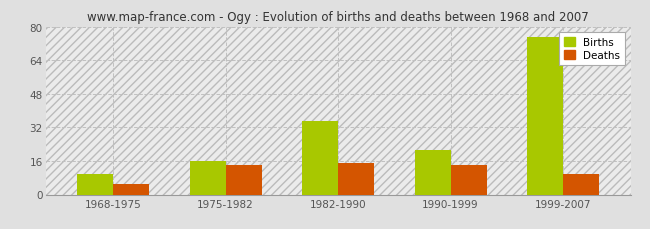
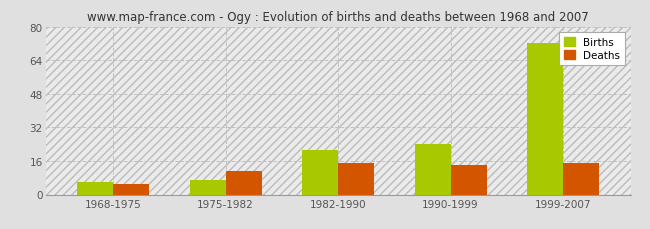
Births/1968-1975: 10 -> 6
Births/1975-1982: 16 -> 7
Deaths/1975-1982: 14 -> 11
Births/1982-1990: 35 -> 21
Births/1990-1999: 21 -> 24
Births/1999-2007: 75 -> 72
Deaths/1999-2007: 10 -> 15
